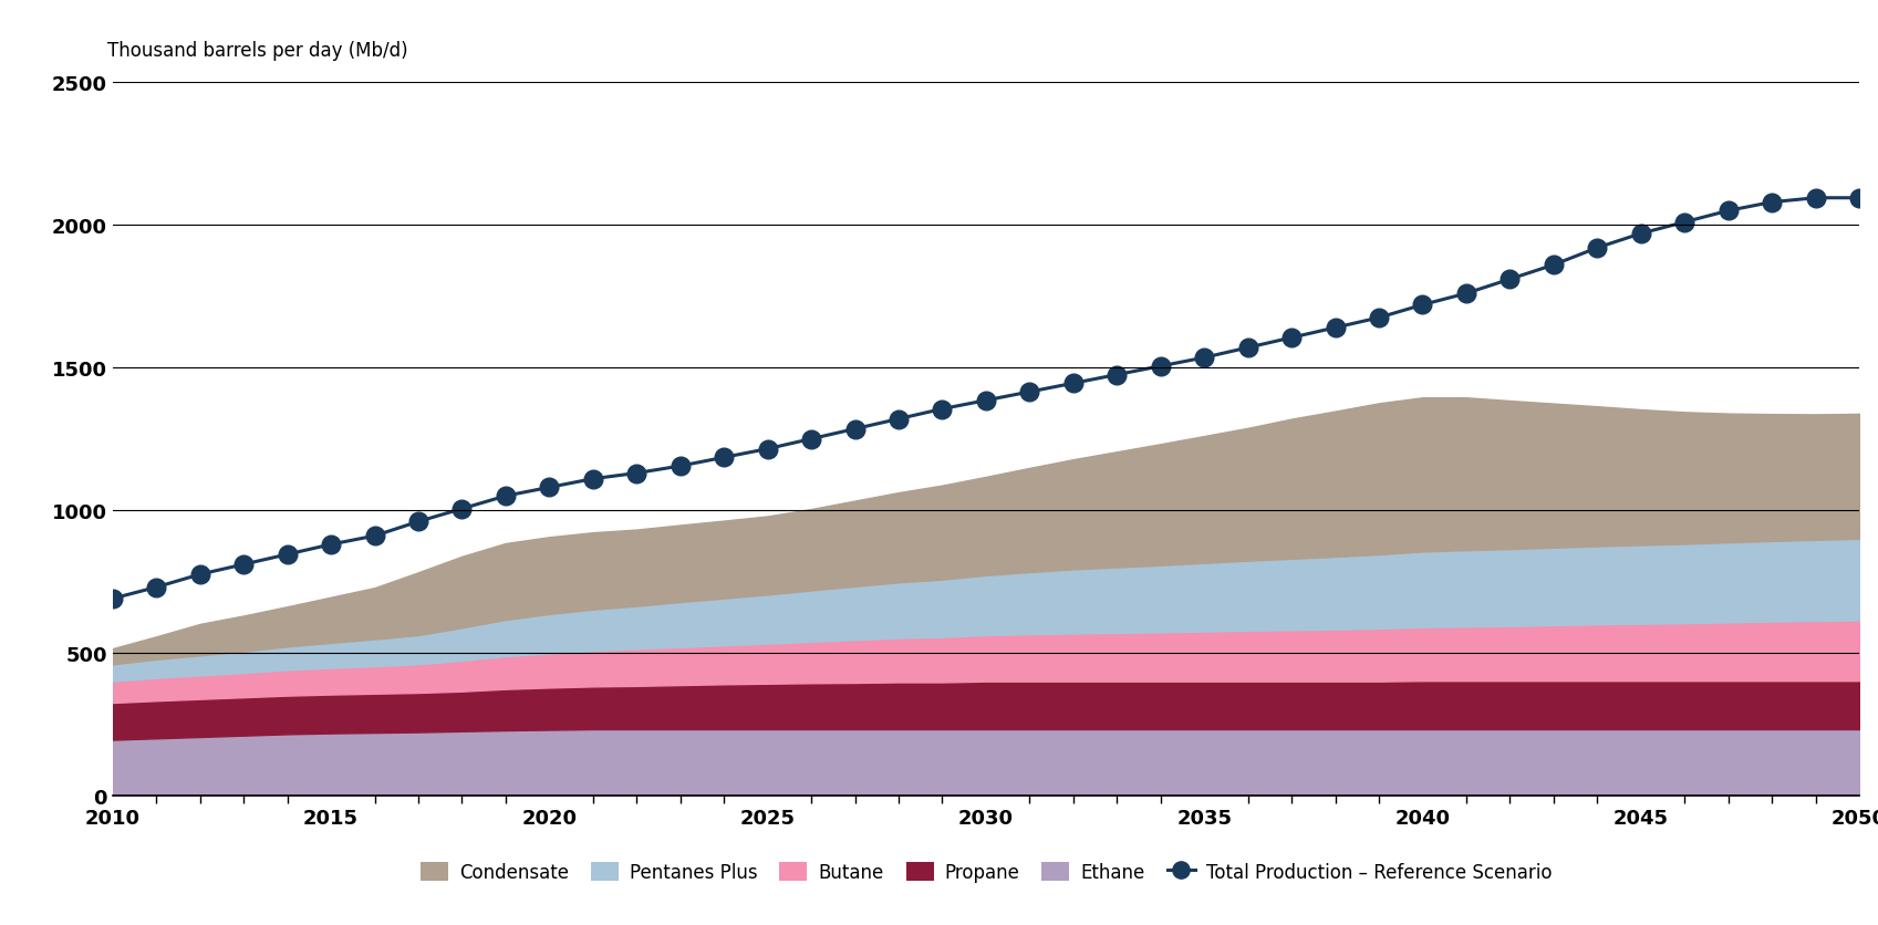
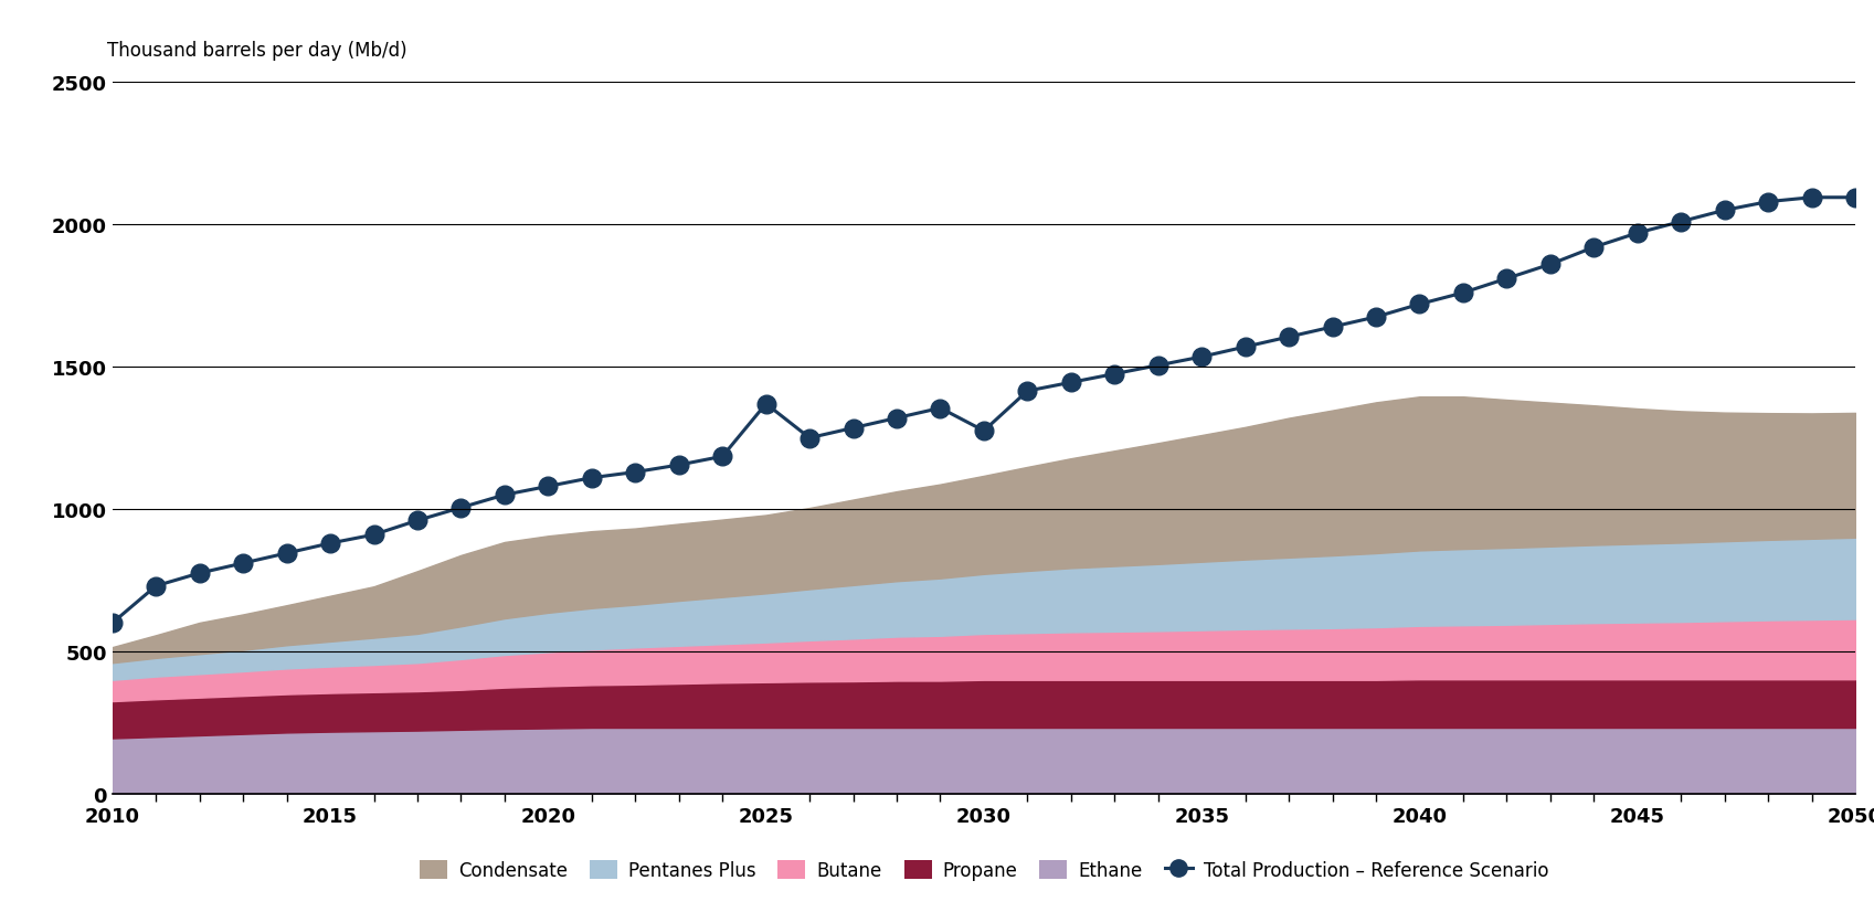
Total Production – Reference Scenario/2010: 690 -> 600
Total Production – Reference Scenario/2025: 1215 -> 1370
Total Production – Reference Scenario/2030: 1385 -> 1275
